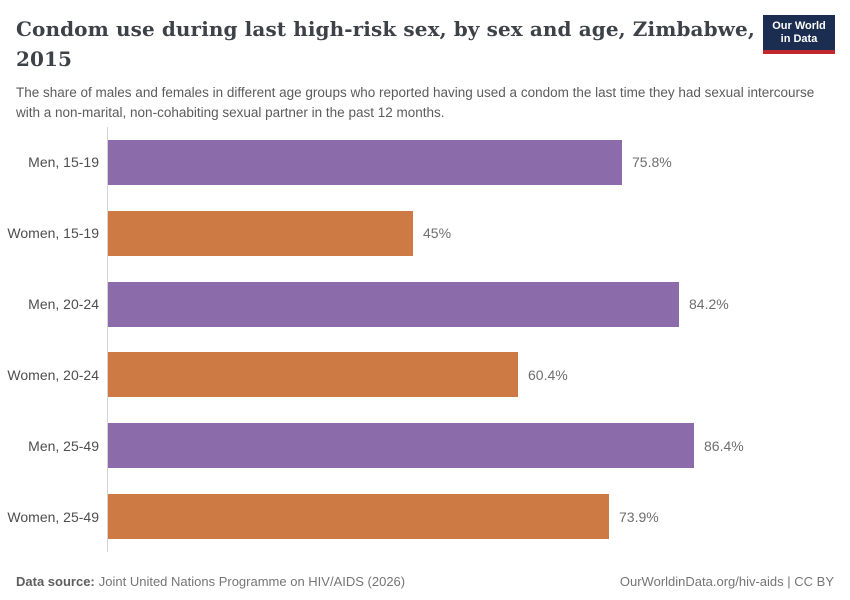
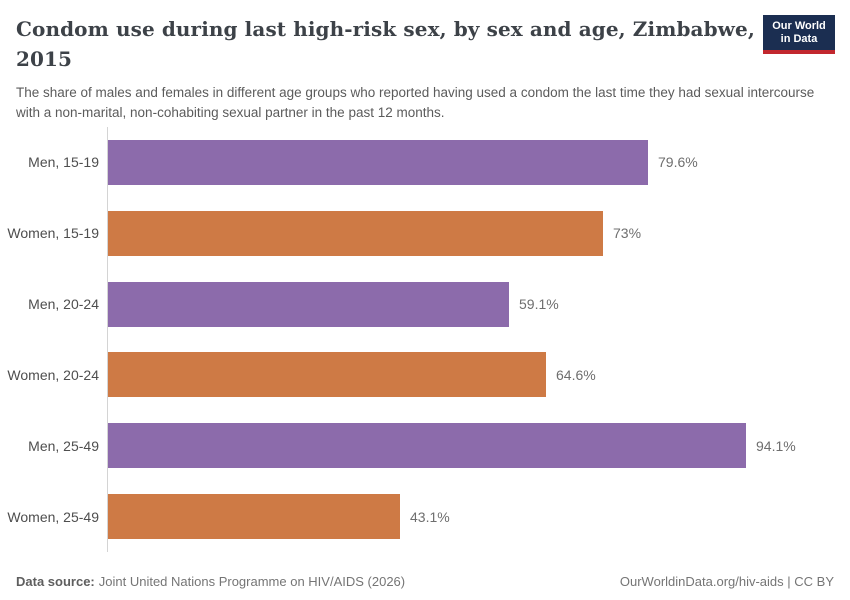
Men, 15-19: 75.8% -> 79.6%
Women, 15-19: 45% -> 73%
Men, 20-24: 84.2% -> 59.1%
Women, 20-24: 60.4% -> 64.6%
Men, 25-49: 86.4% -> 94.1%
Women, 25-49: 73.9% -> 43.1%
